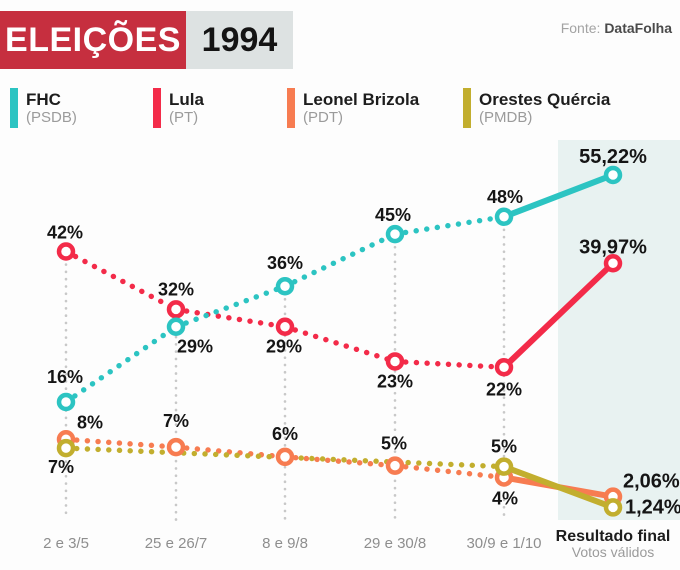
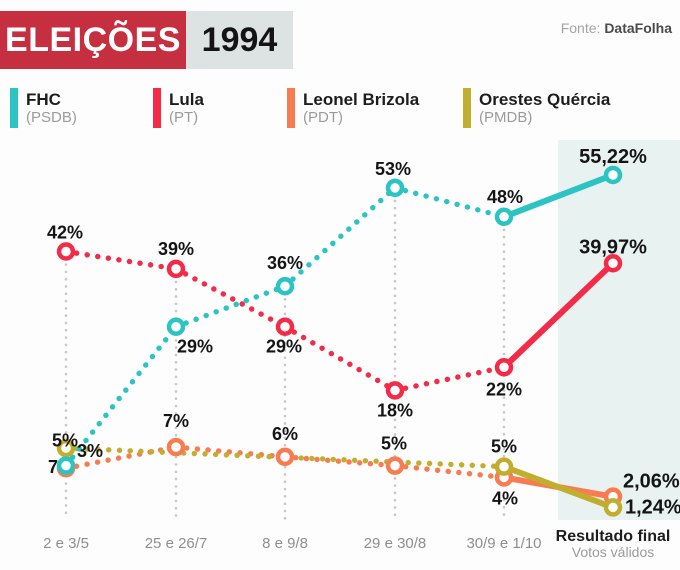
FHC/2 e 3/5: 16% -> 5%
Leonel Brizola/2 e 3/5: 8% -> 3%
Lula/25 e 26/7: 32% -> 39%
FHC/29 e 30/8: 45% -> 53%
Lula/29 e 30/8: 23% -> 18%
